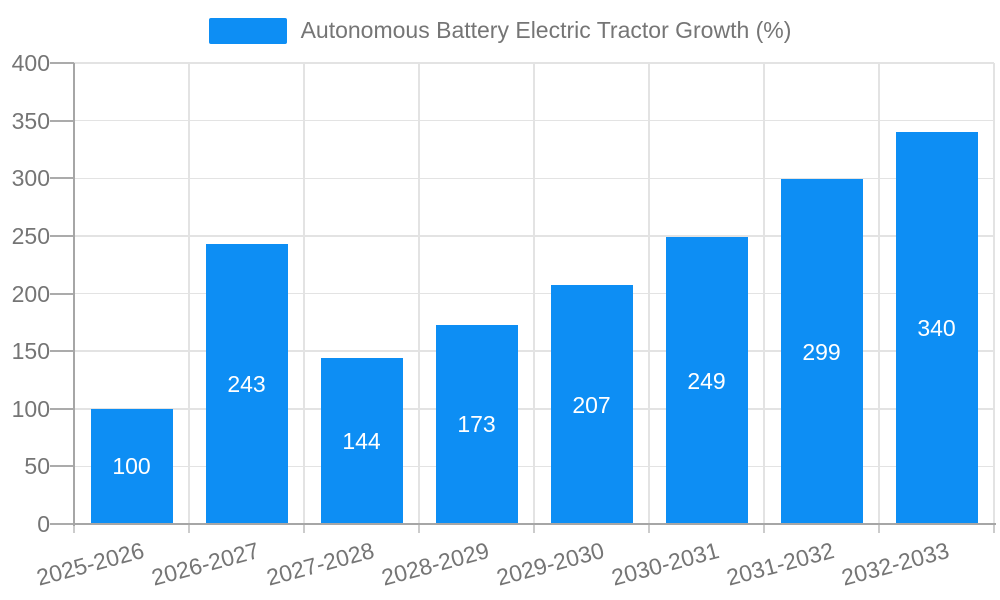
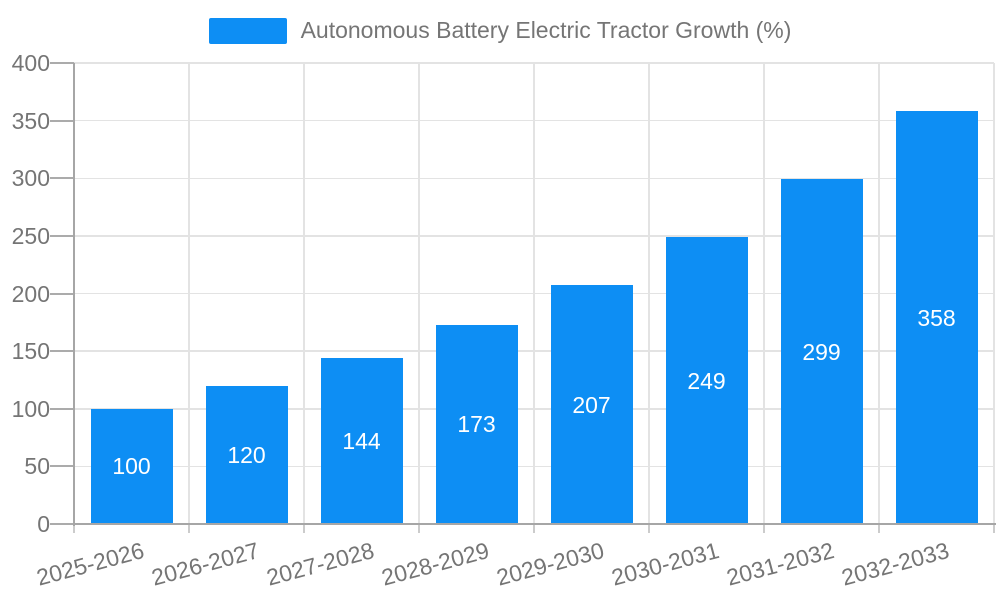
2026-2027: 243 -> 120
2032-2033: 340 -> 358
